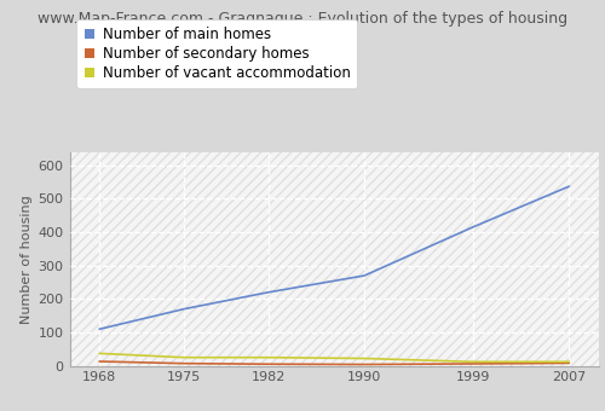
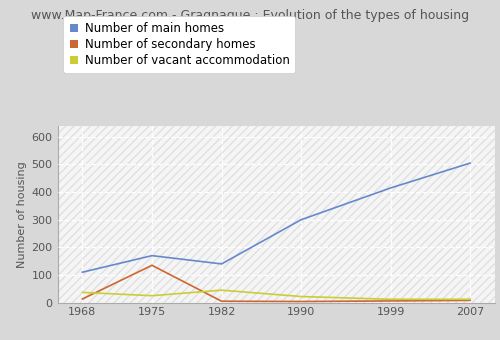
Number of secondary homes/1975: 7 -> 135
Number of main homes/1982: 220 -> 140
Number of vacant accommodation/1982: 25 -> 45
Number of main homes/1990: 270 -> 300
Number of main homes/2007: 537 -> 505
